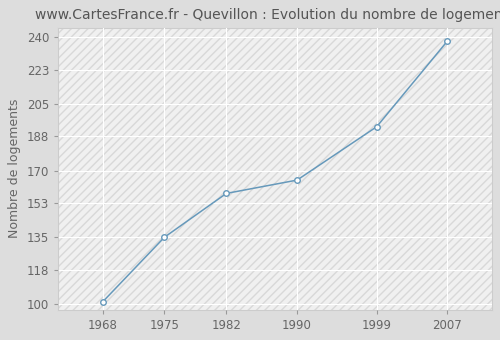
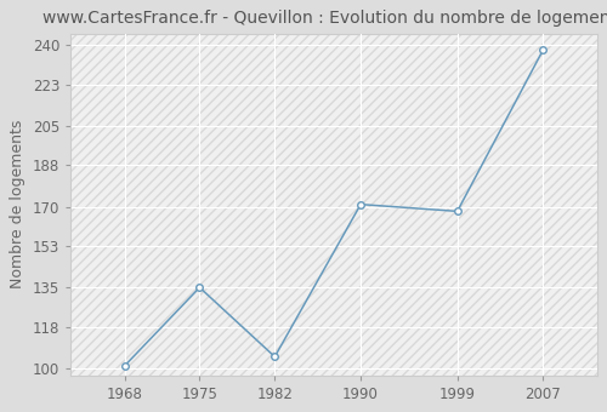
1982: 158 -> 105
1990: 165 -> 171
1999: 193 -> 168
